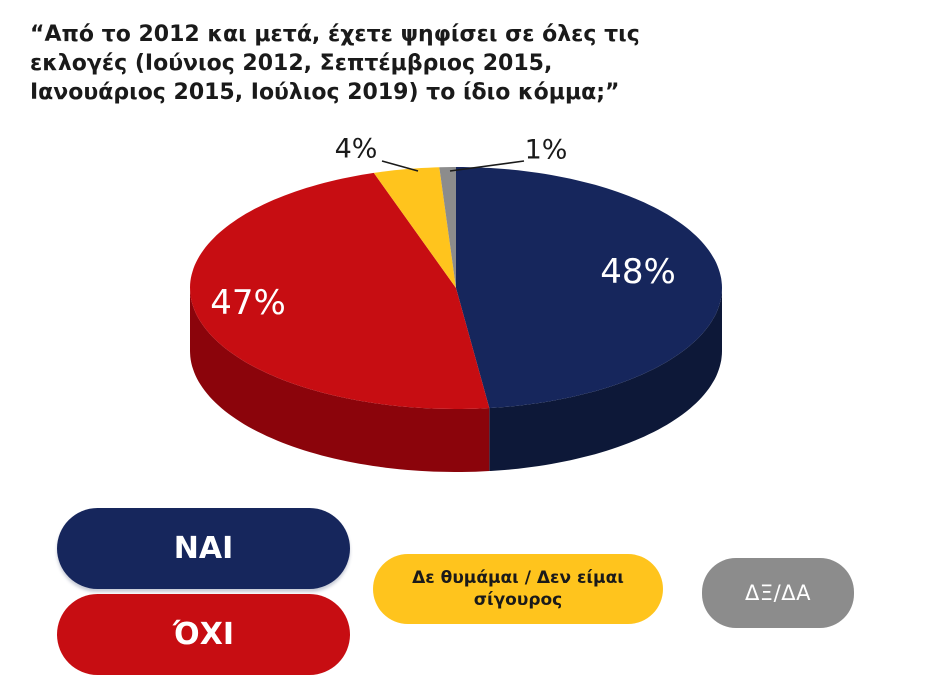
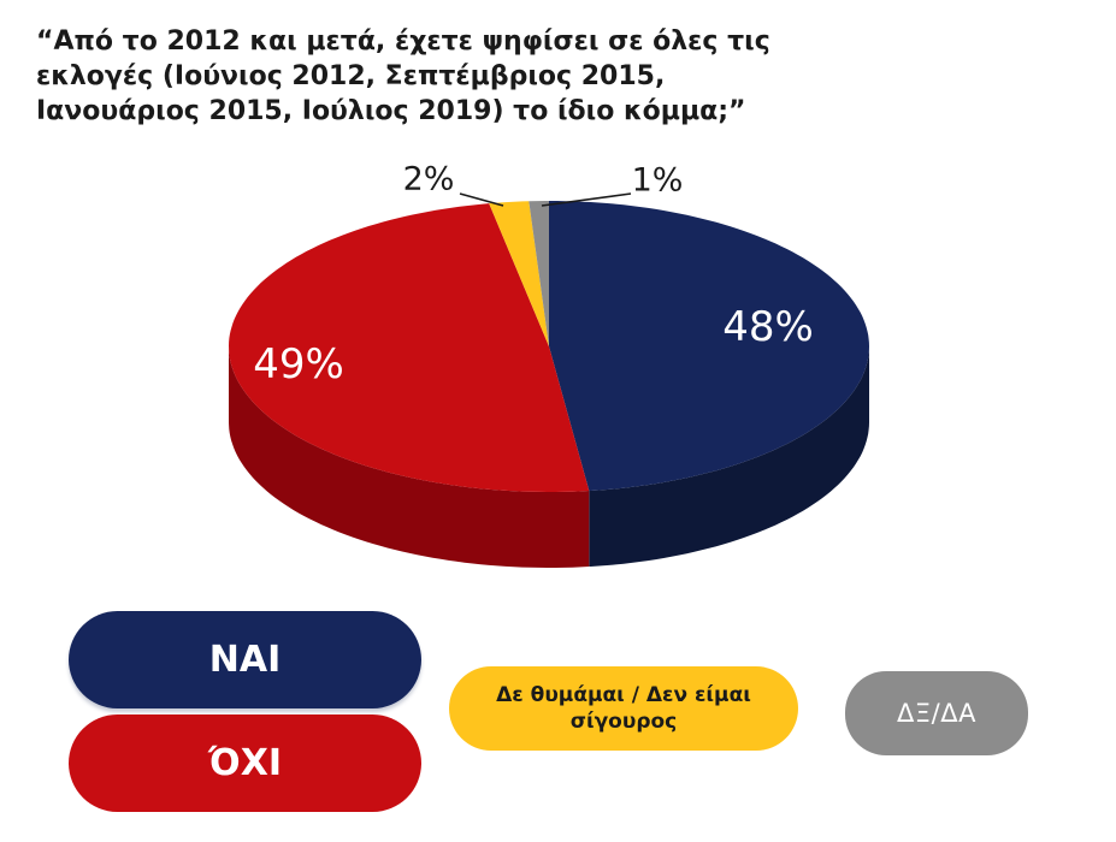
ΌΧΙ: 47% -> 49%
Δε θυμάμαι / Δεν είμαι σίγουρος: 4% -> 2%
